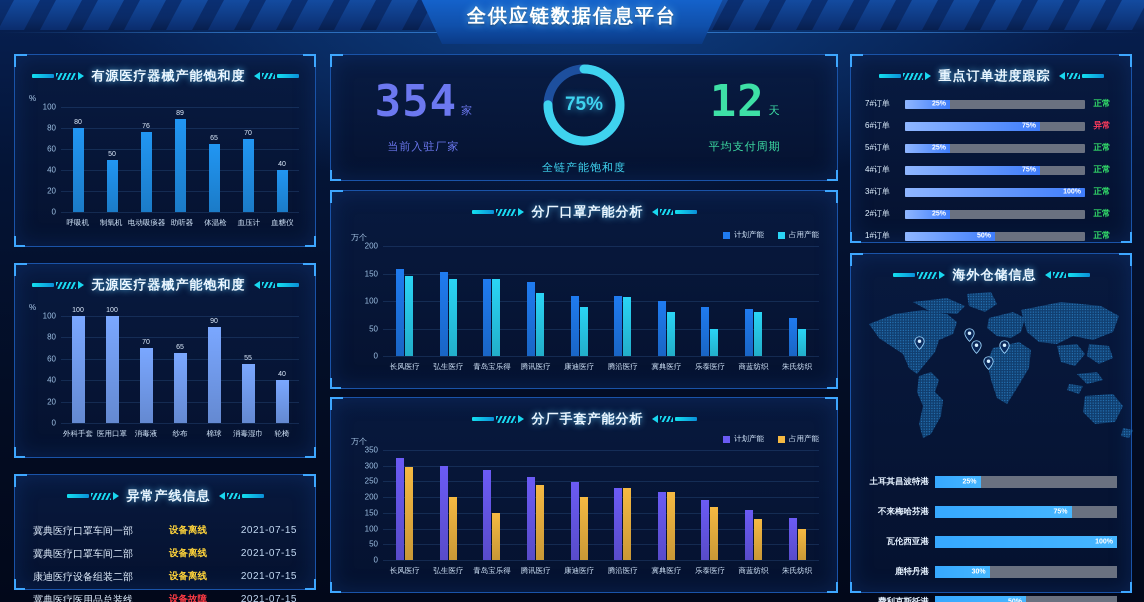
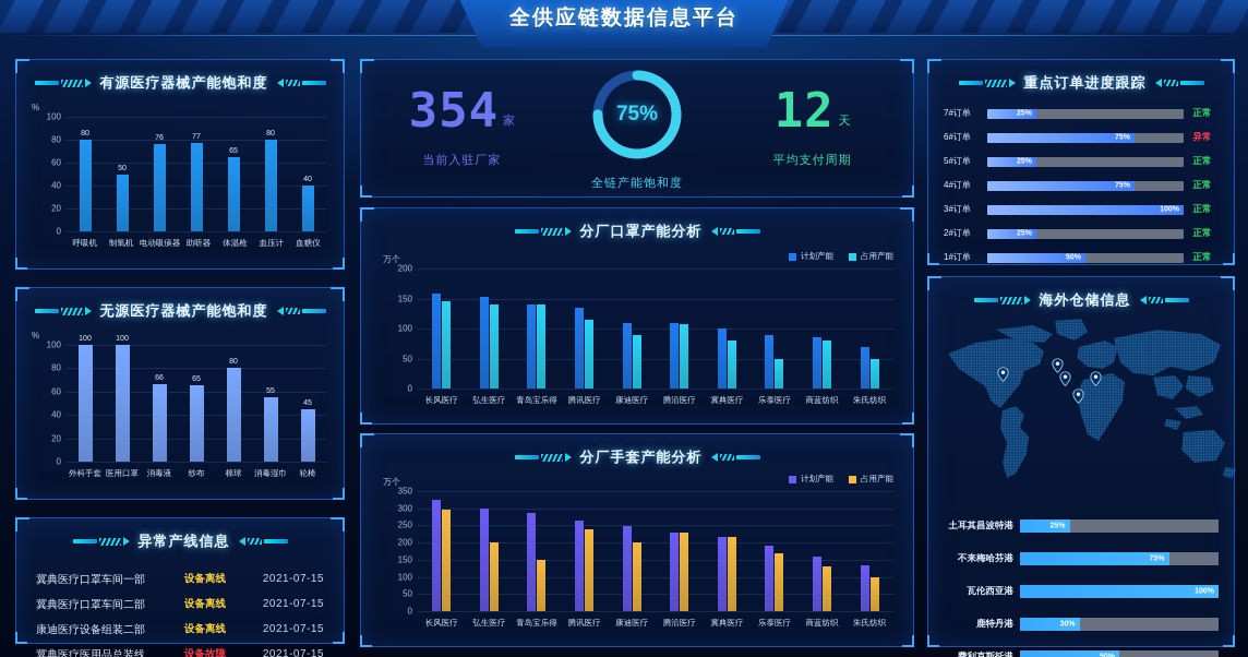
有源医疗器械产能饱和度/助听器: 89 -> 77
有源医疗器械产能饱和度/血压计: 70 -> 80
无源医疗器械产能饱和度/消毒液: 70 -> 66
无源医疗器械产能饱和度/棉球: 90 -> 80
无源医疗器械产能饱和度/轮椅: 40 -> 45
